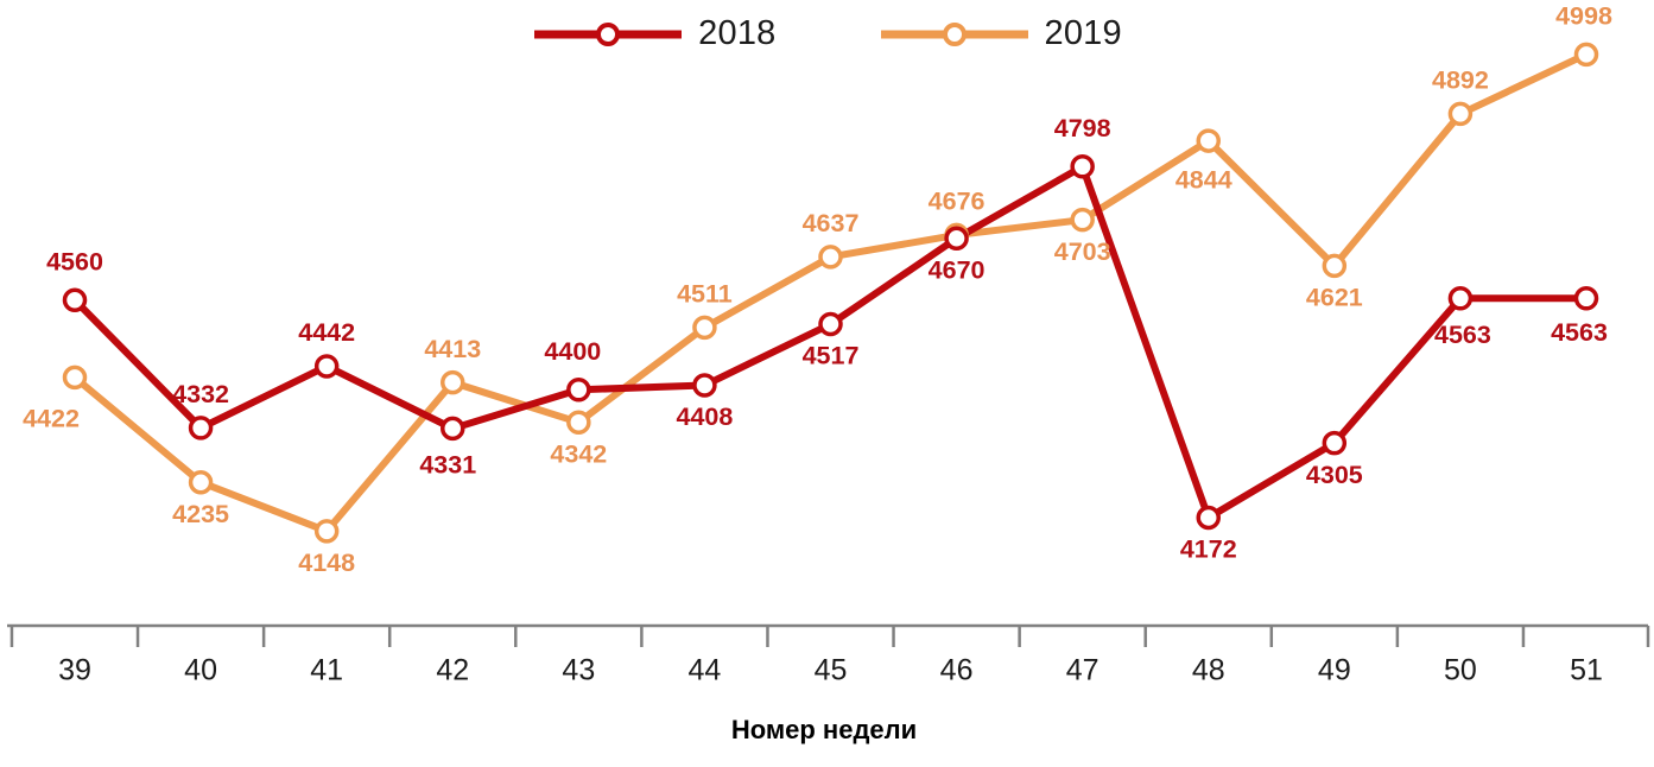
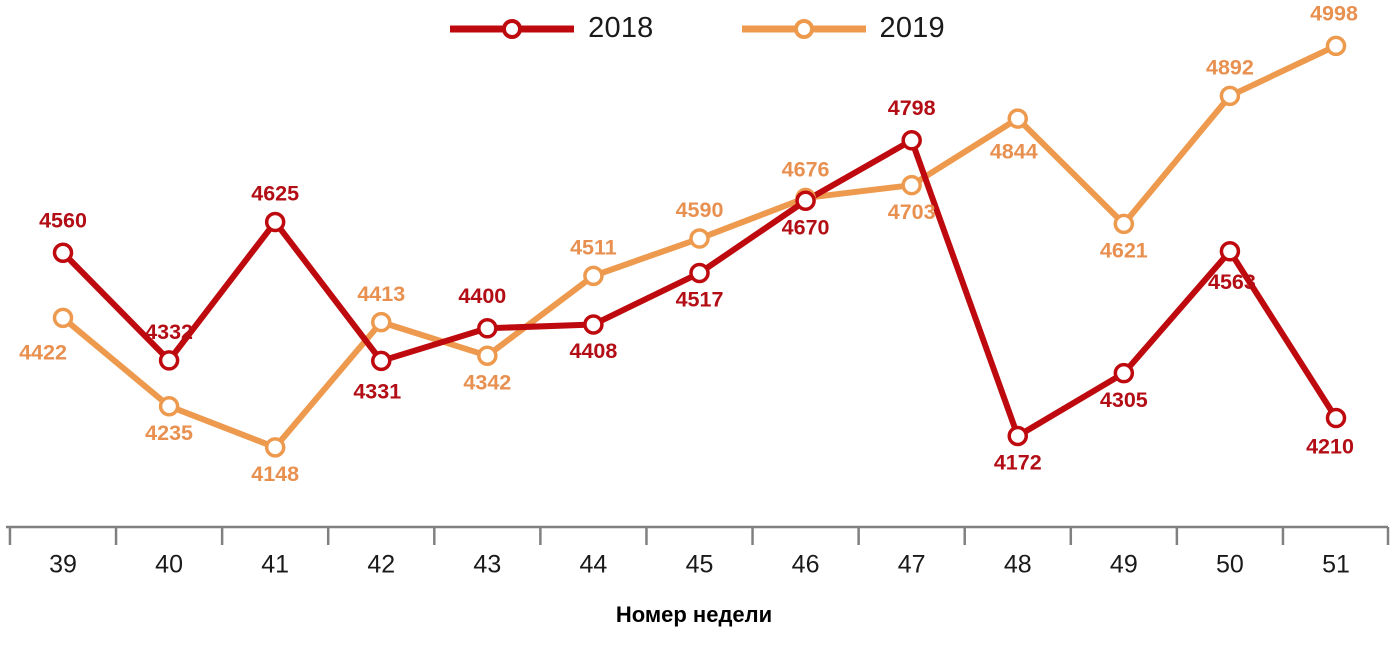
2018/41: 4442 -> 4625
2019/45: 4637 -> 4590
2018/51: 4563 -> 4210
